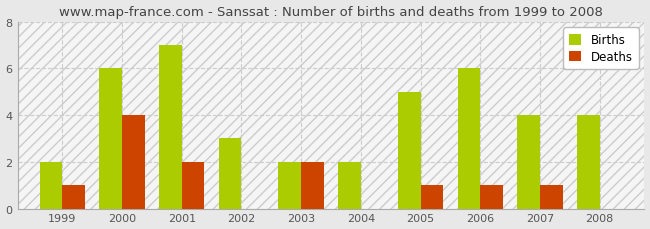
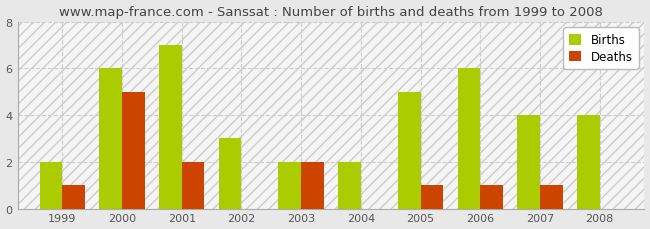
Deaths/2000: 4 -> 5
